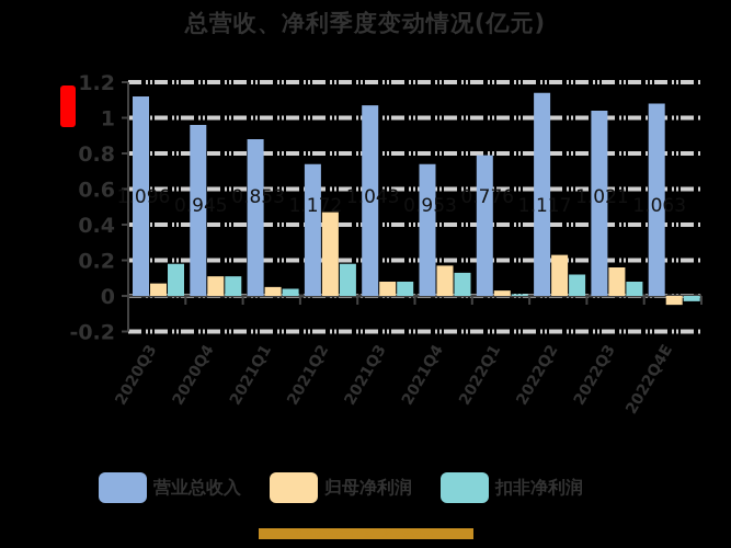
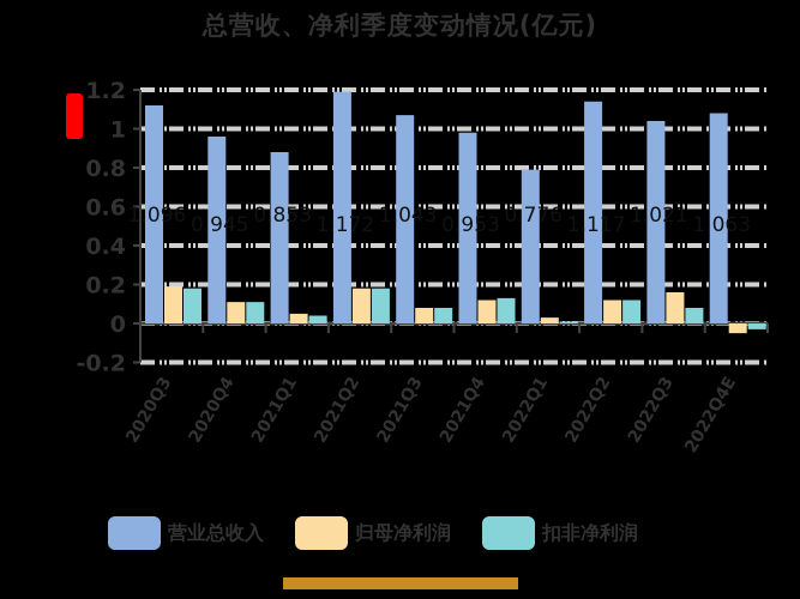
归母净利润/2020Q3: 0.07 -> 0.19
营业总收入/2021Q2: 0.74 -> 1.19
归母净利润/2021Q2: 0.47 -> 0.18
营业总收入/2021Q4: 0.74 -> 0.98
归母净利润/2021Q4: 0.17 -> 0.12
归母净利润/2022Q2: 0.23 -> 0.12
